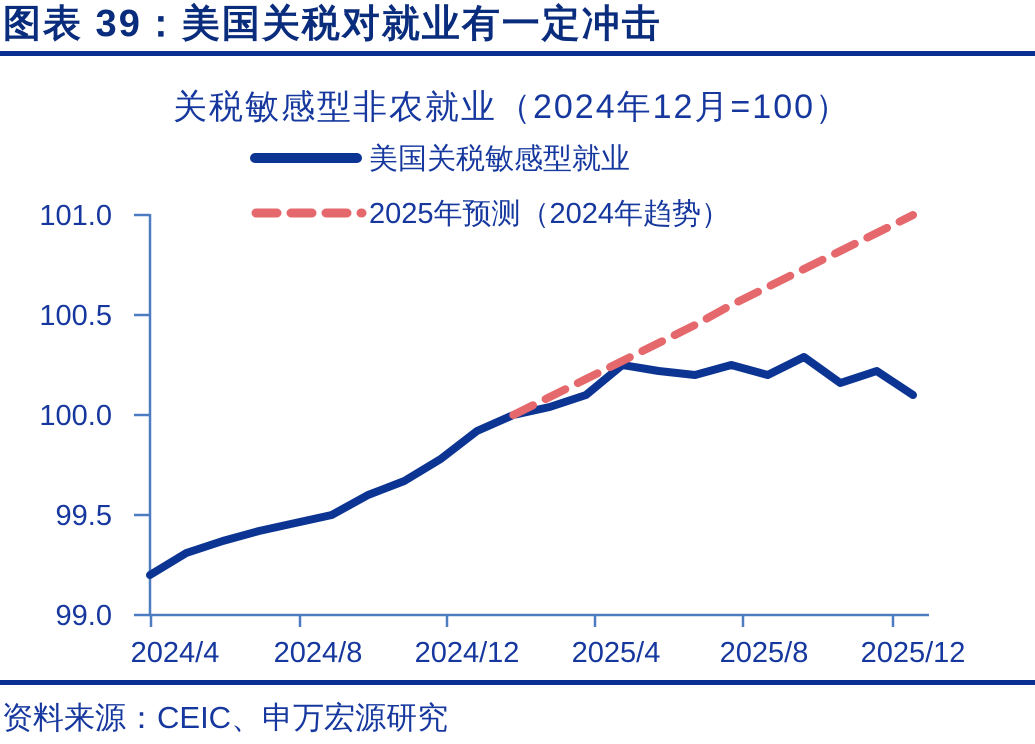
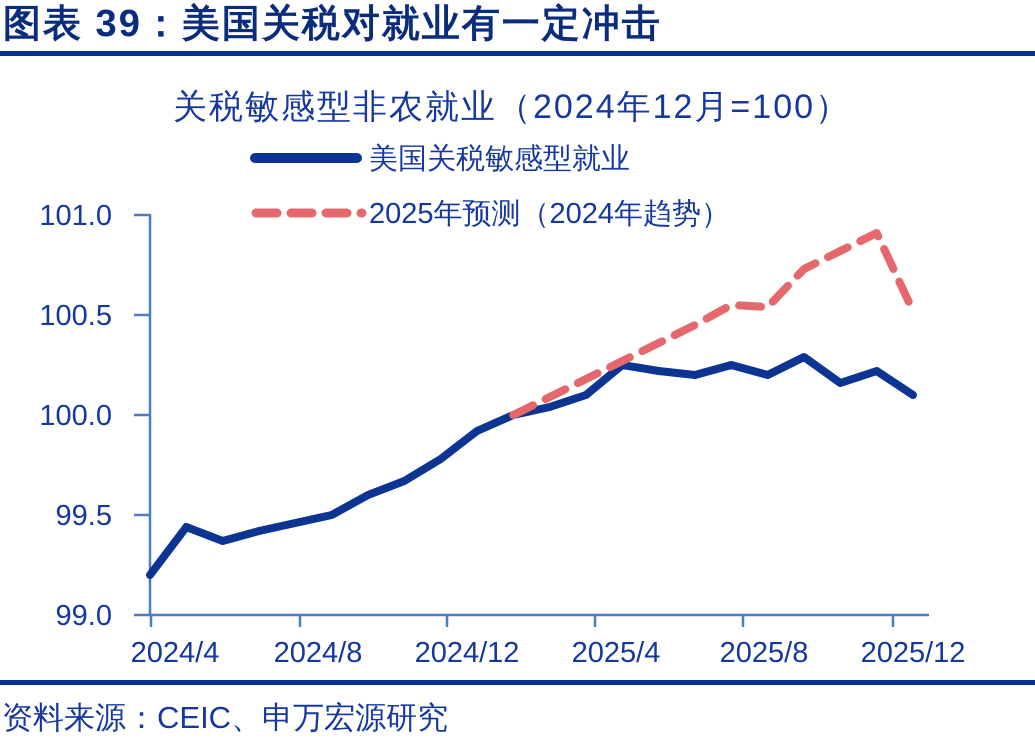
美国关税敏感型就业/2024/4: 99.31 -> 99.44
2025年预测（2024年趋势）/2025/8: 100.64 -> 100.54
2025年预测（2024年趋势）/2025/12: 101.00 -> 100.52
